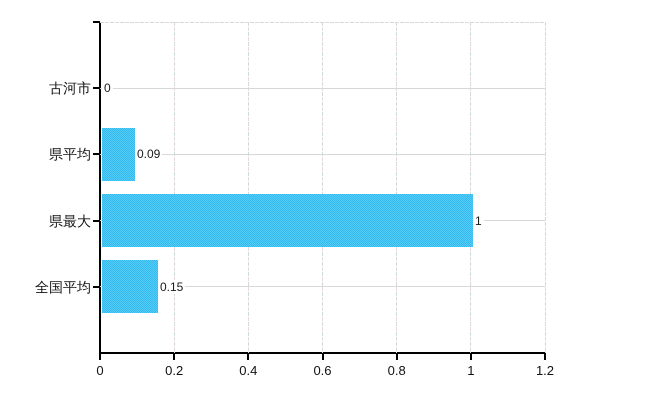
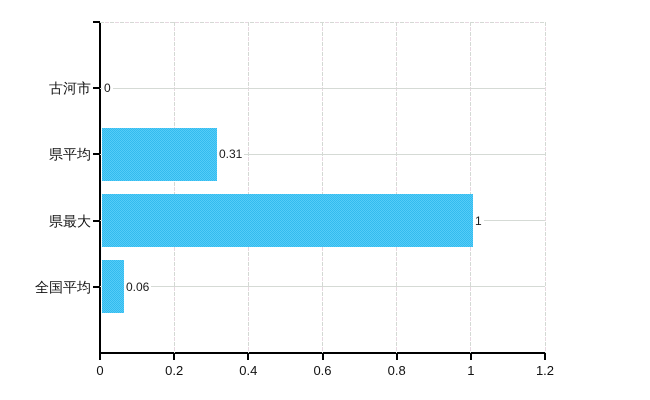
県平均: 0.09 -> 0.31
全国平均: 0.15 -> 0.06
